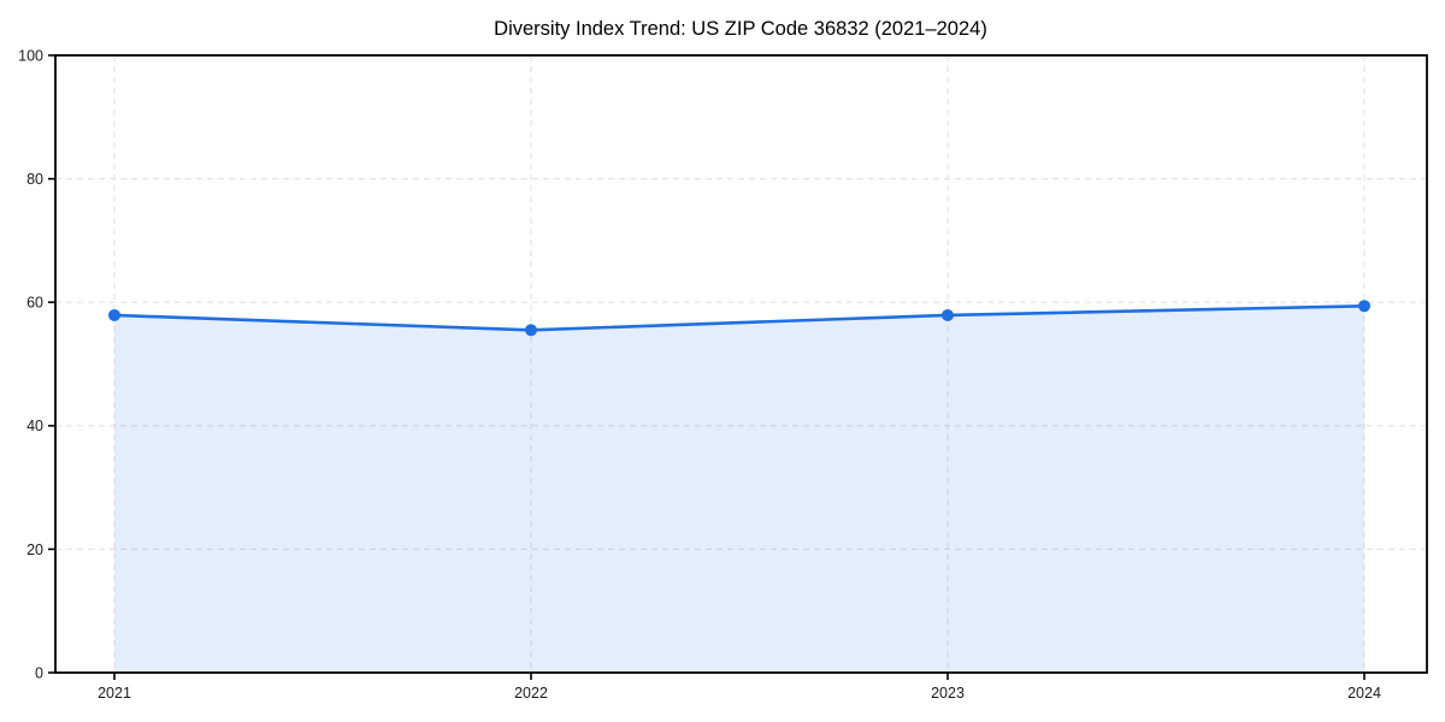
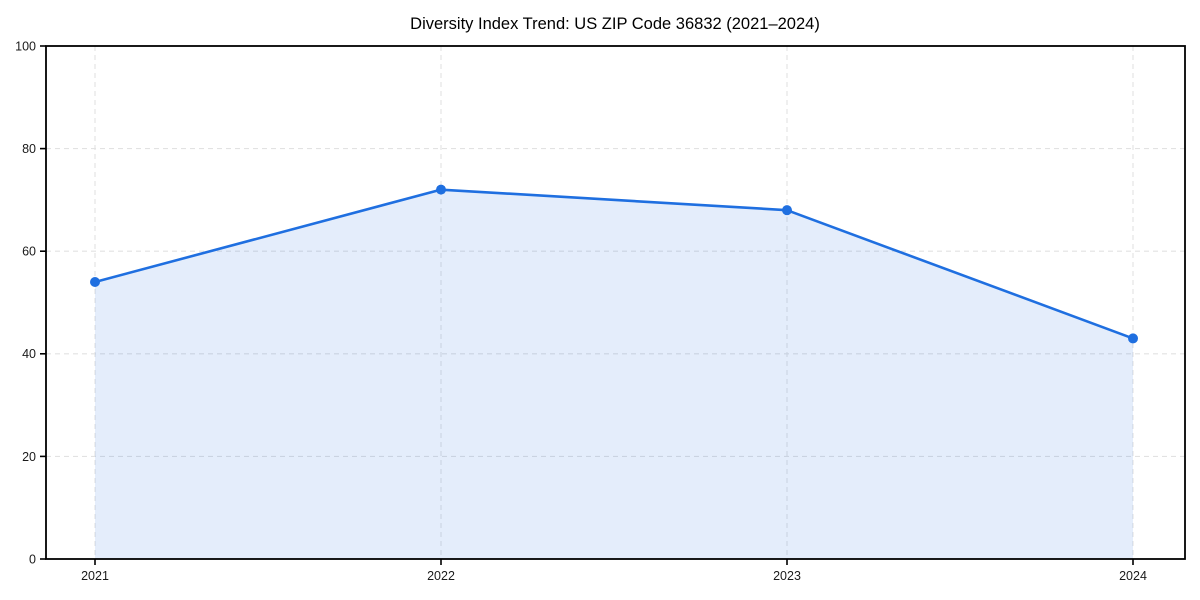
2021: 58 -> 54
2022: 56 -> 72
2023: 58 -> 68
2024: 59 -> 43
